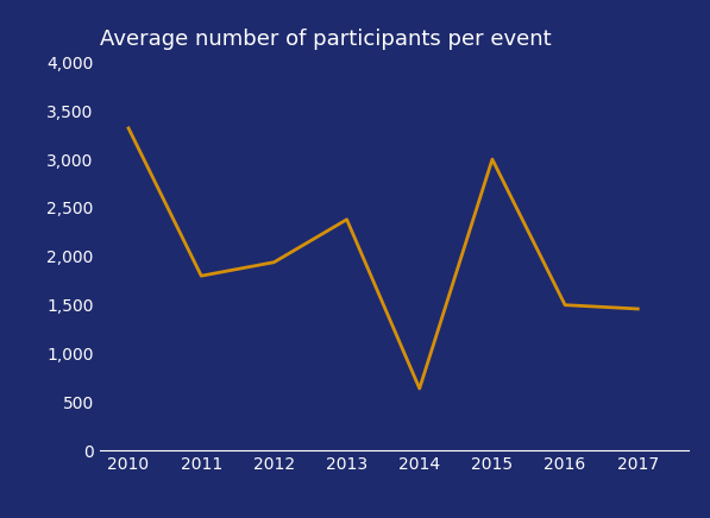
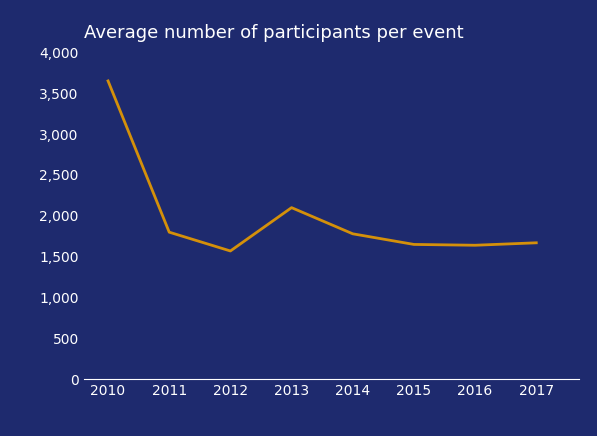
2010: 3,320 -> 3,650
2012: 1,940 -> 1,570
2013: 2,380 -> 2,100
2014: 640 -> 1,780
2015: 3,000 -> 1,650
2016: 1,500 -> 1,640
2017: 1,460 -> 1,670
